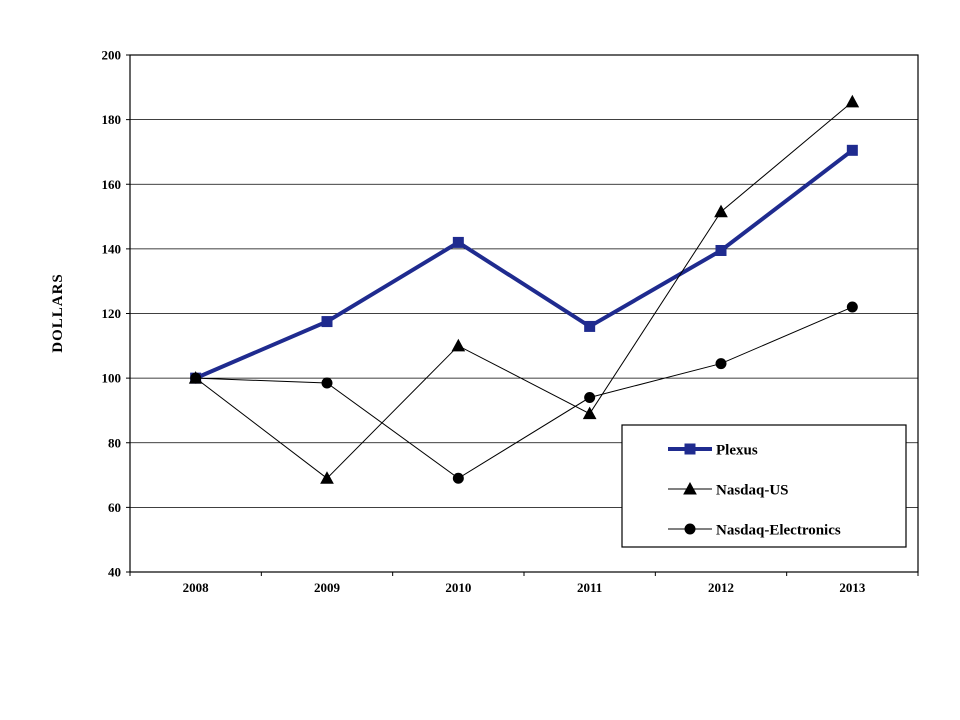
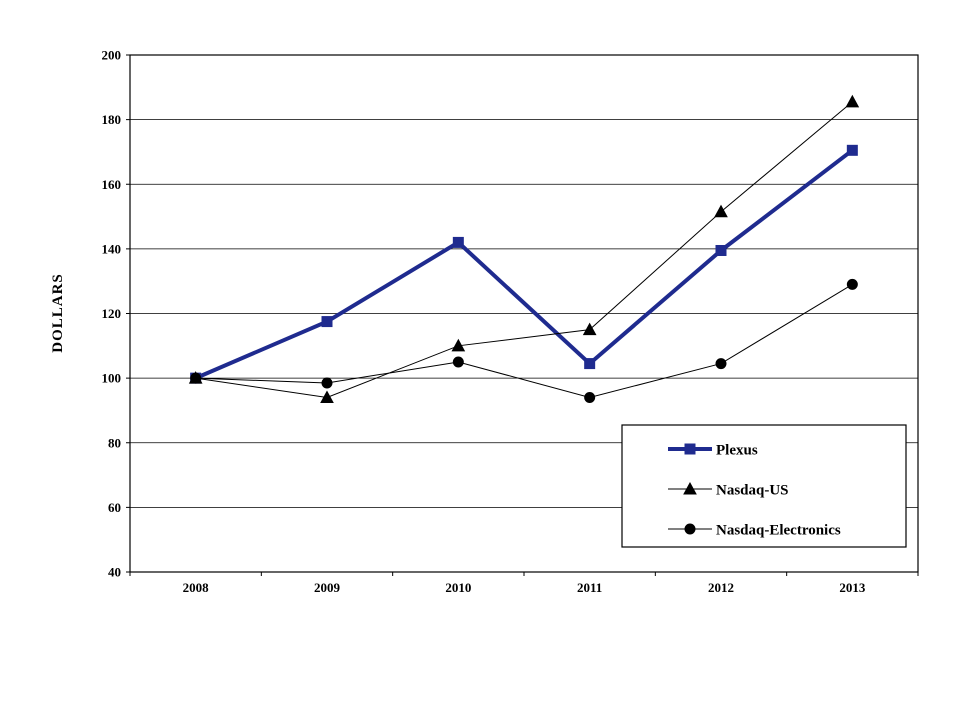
Nasdaq-US/2009: 69 -> 94
Nasdaq-Electronics/2010: 69 -> 105
Plexus/2011: 116 -> 104
Nasdaq-US/2011: 89 -> 115
Nasdaq-Electronics/2013: 122 -> 129
